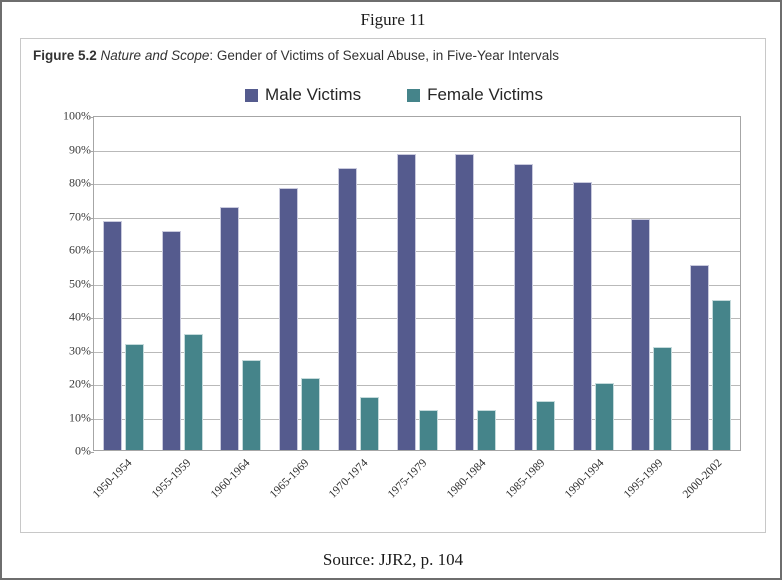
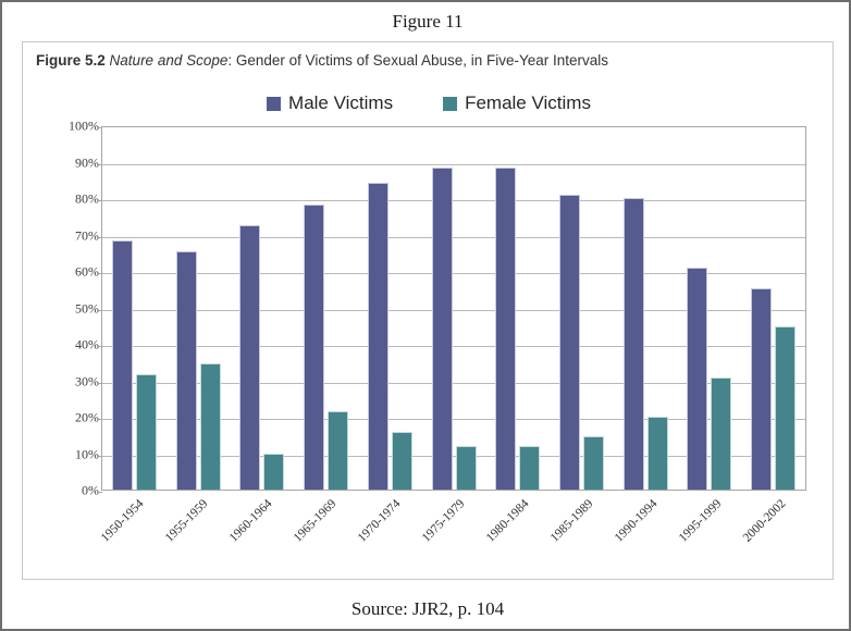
Female Victims/1960-1964: 27% -> 10%
Male Victims/1985-1989: 85% -> 81%
Male Victims/1995-1999: 69% -> 61%
